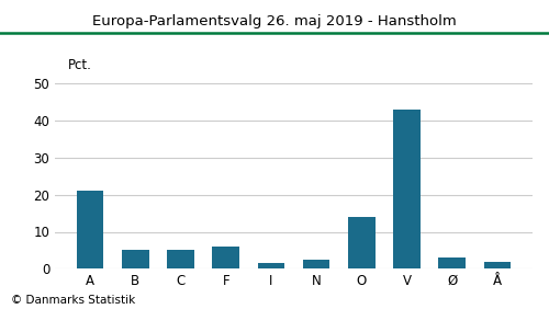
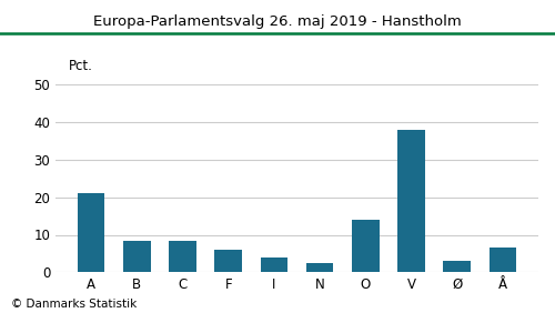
B: 5.0 -> 8.5
C: 5.0 -> 8.5
I: 1.5 -> 4.0
V: 43.0 -> 38.0
Å: 2.0 -> 6.5
